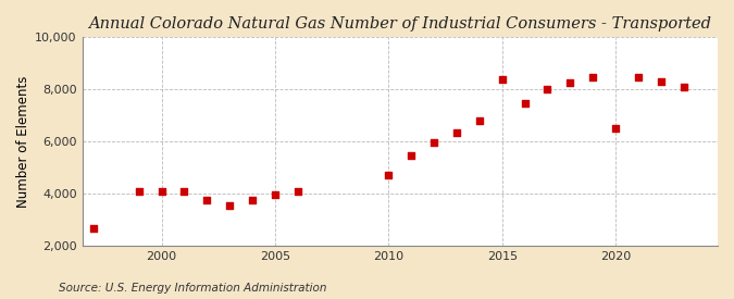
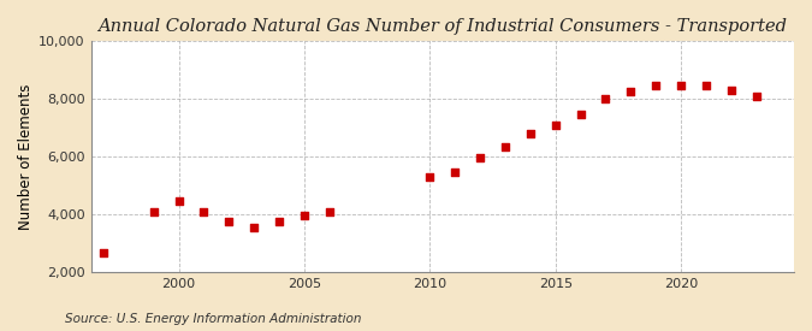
2000: 4,100 -> 4,450
2010: 4,700 -> 5,300
2015: 8,400 -> 7,100
2020: 6,500 -> 8,450
